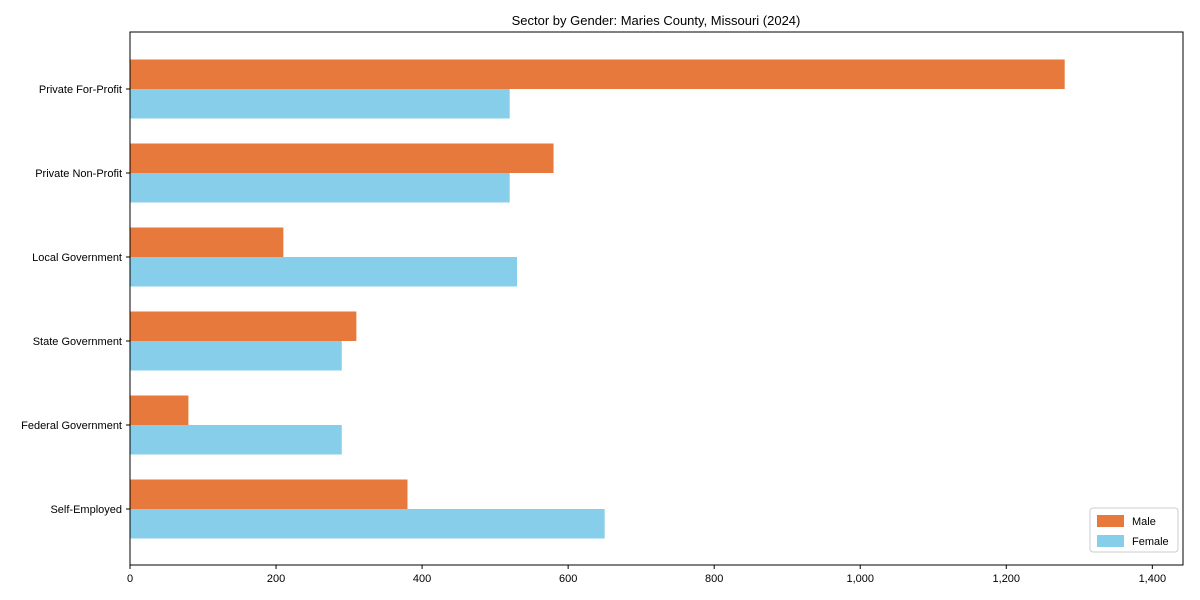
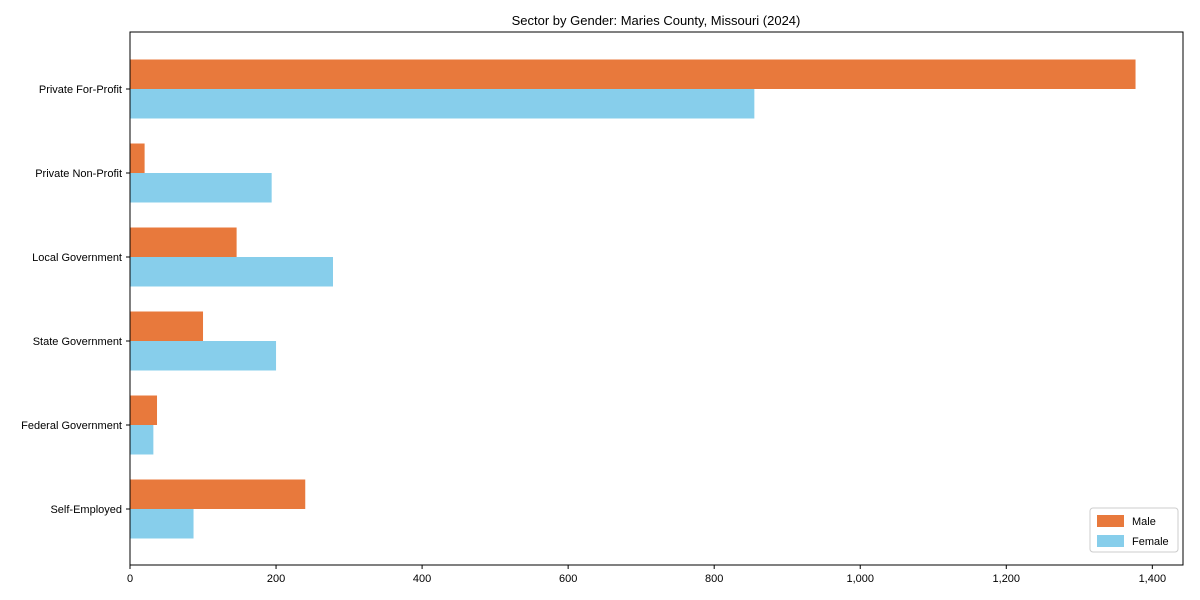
Male/Private For-Profit: 1280 -> 1380
Female/Private For-Profit: 520 -> 860
Male/Private Non-Profit: 580 -> 20
Female/Private Non-Profit: 520 -> 190
Male/Local Government: 210 -> 150
Female/Local Government: 530 -> 280
Male/State Government: 310 -> 100
Female/State Government: 290 -> 200
Male/Federal Government: 80 -> 40
Female/Federal Government: 290 -> 30
Male/Self-Employed: 380 -> 240
Female/Self-Employed: 650 -> 90
